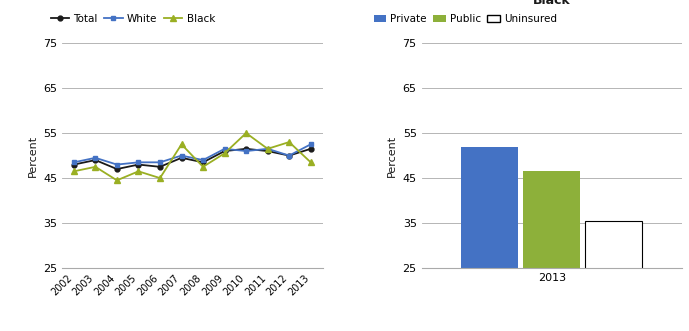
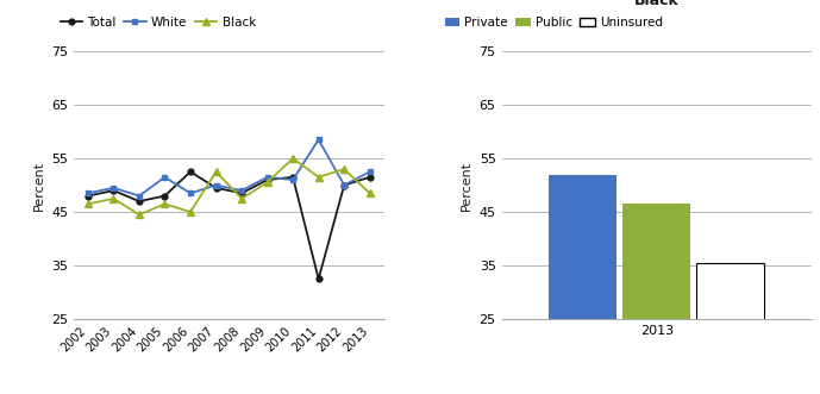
White/2005: 48.5 -> 51.5
Total/2006: 47.5 -> 52.5
Total/2011: 51.0 -> 32.5
White/2011: 51.5 -> 58.5
